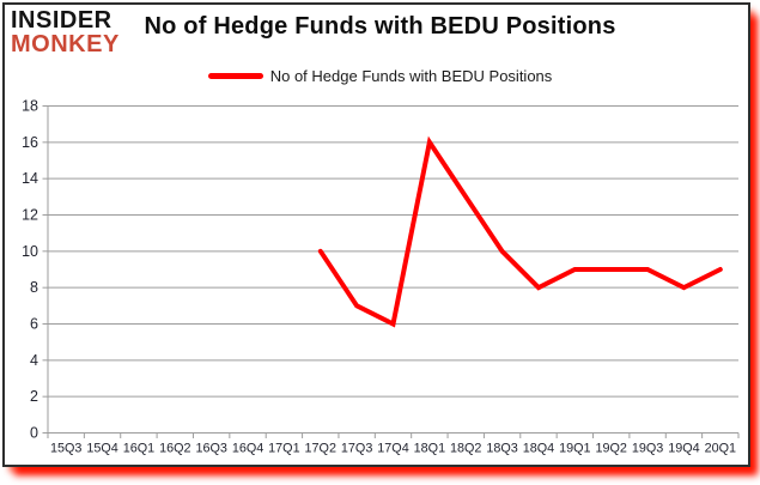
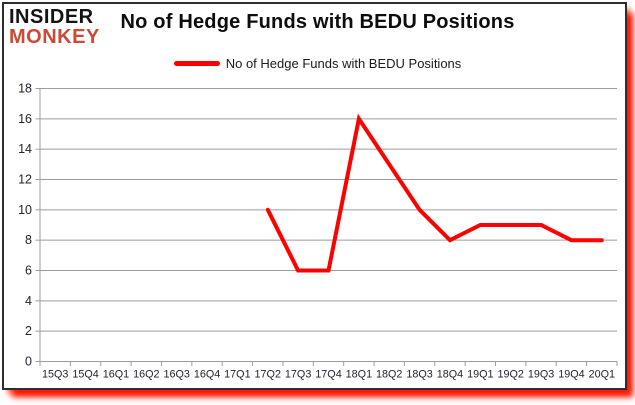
17Q3: 7 -> 6
20Q1: 9 -> 8
